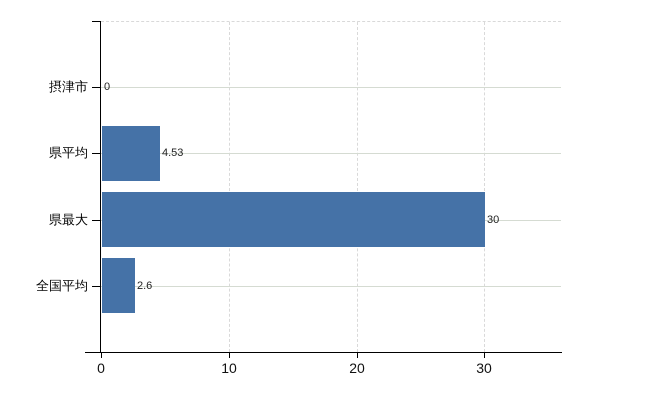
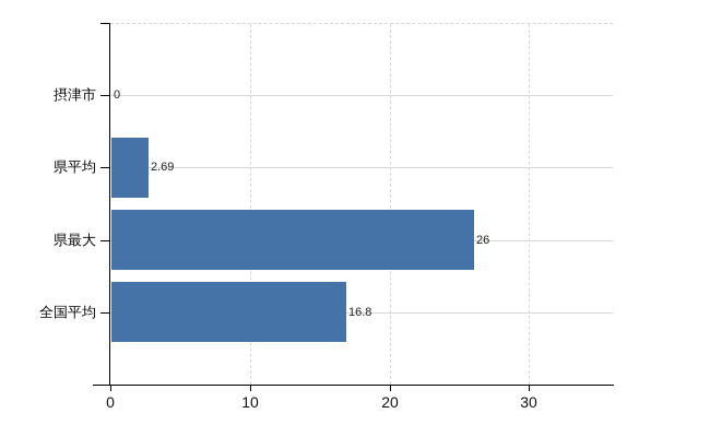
県平均: 4.53 -> 2.69
県最大: 30 -> 26
全国平均: 2.6 -> 16.8
